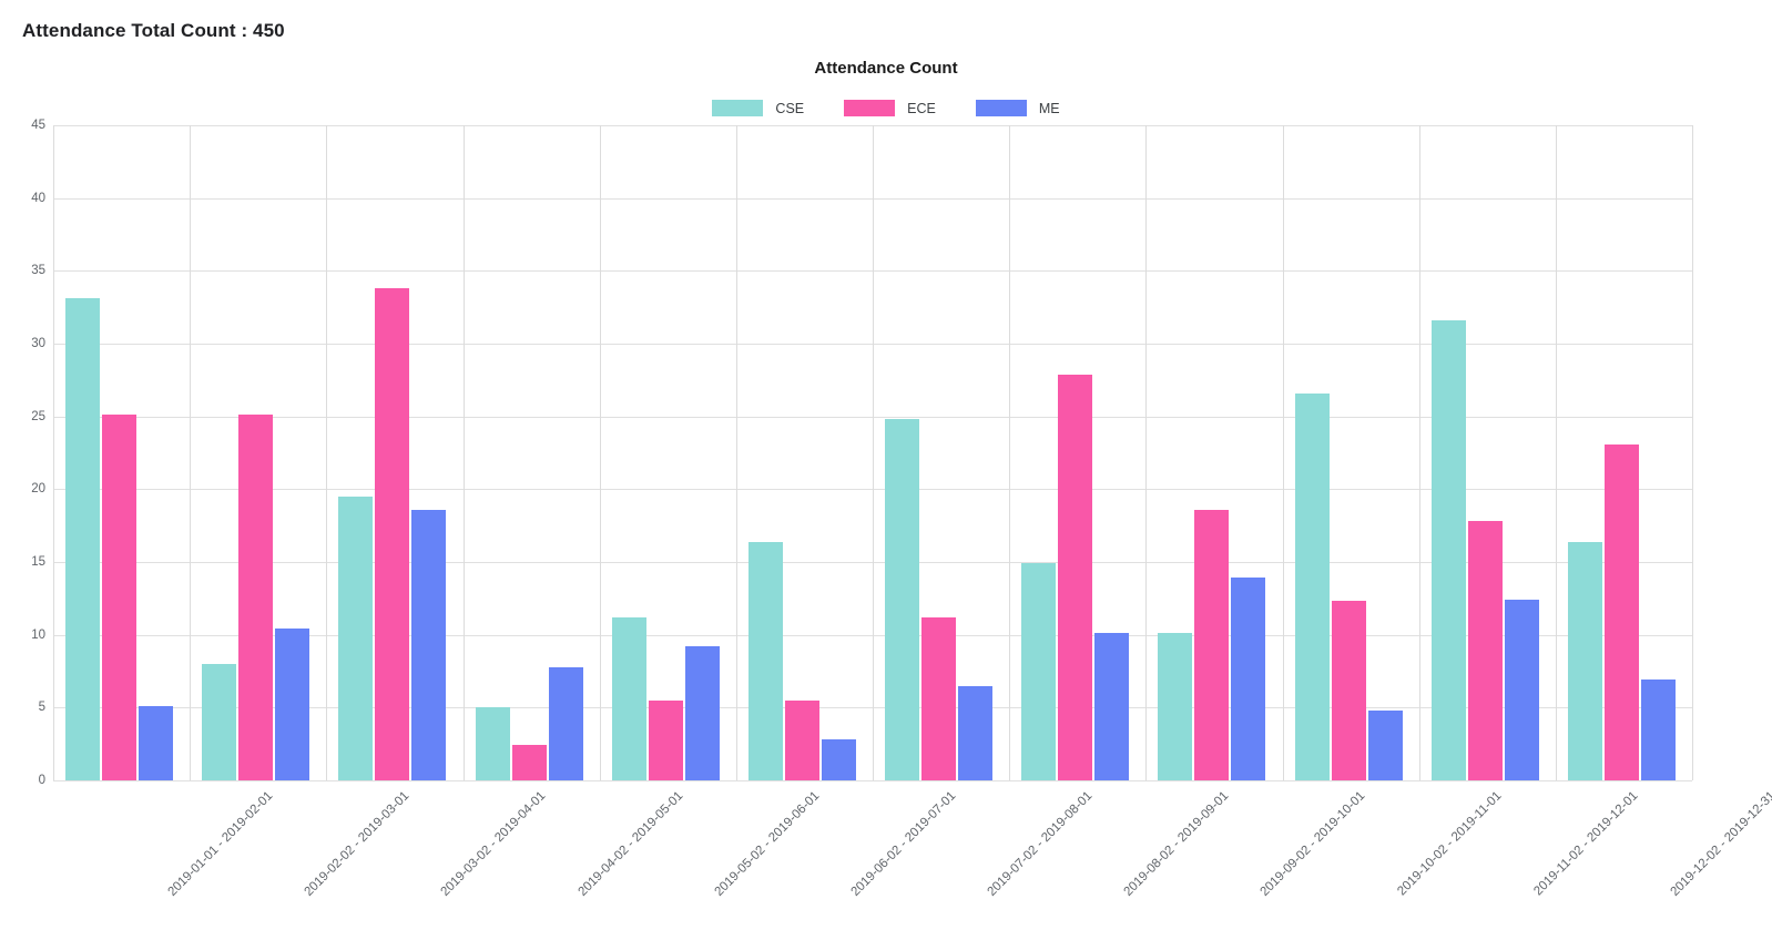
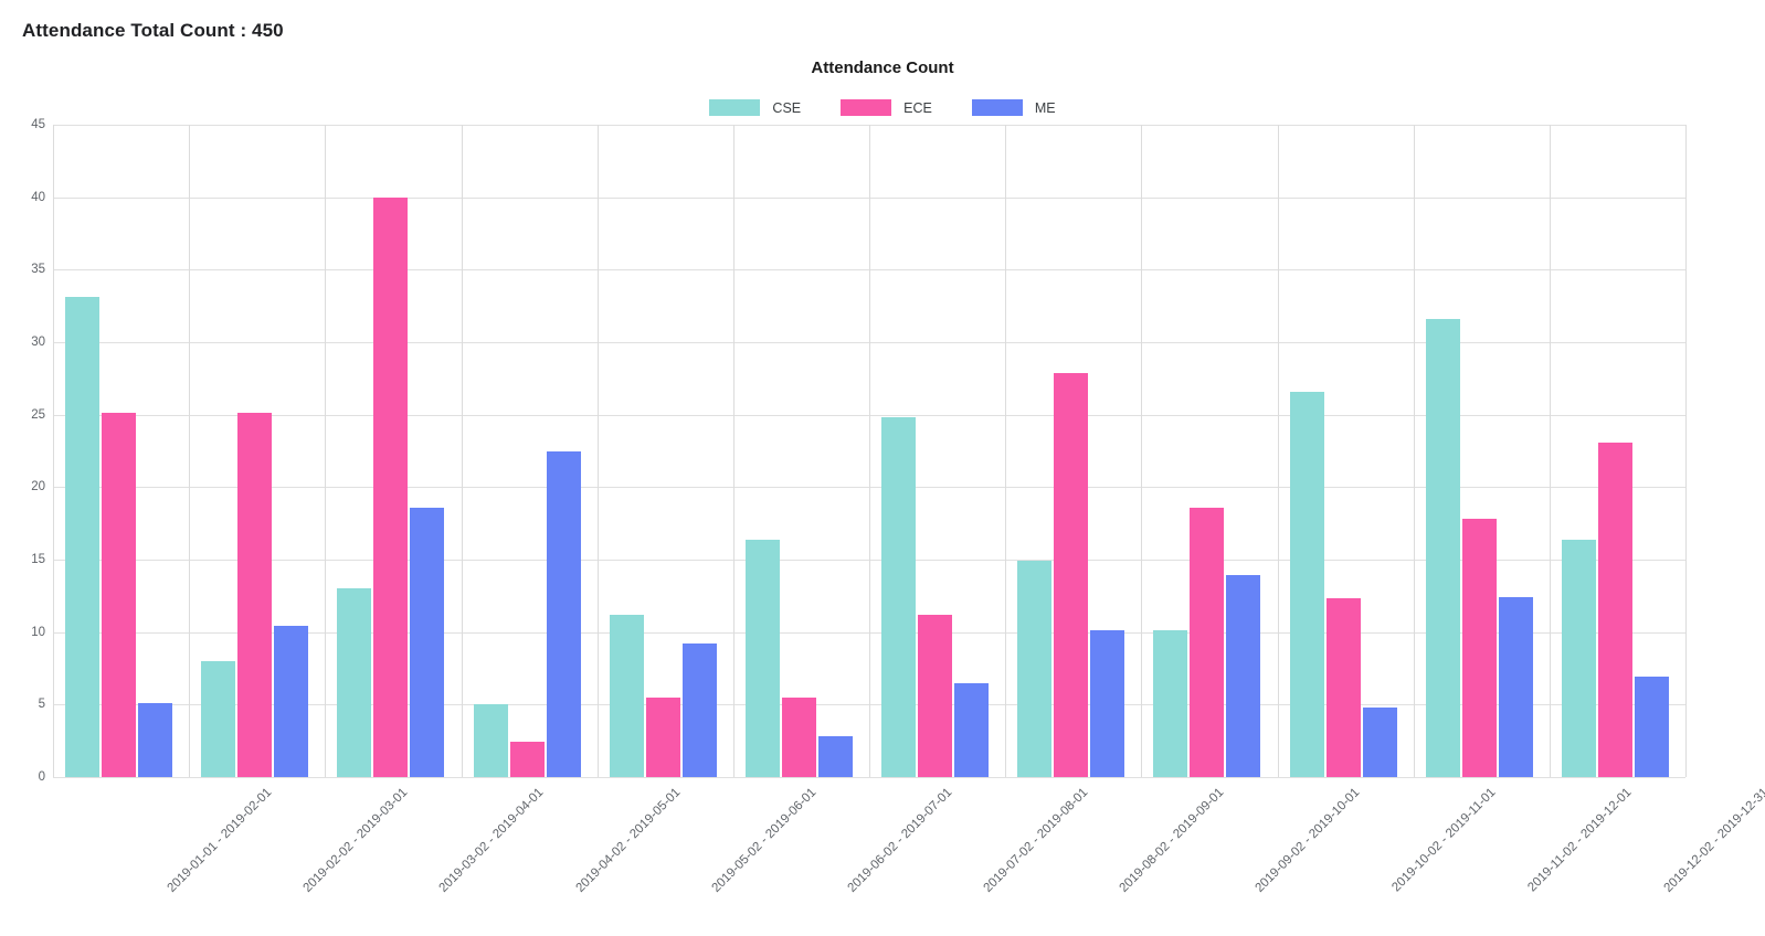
CSE/2019-03-02 - 2019-04-01: 19.5 -> 13.0
ECE/2019-03-02 - 2019-04-01: 33.8 -> 40.0
ME/2019-04-02 - 2019-05-01: 7.8 -> 22.5
